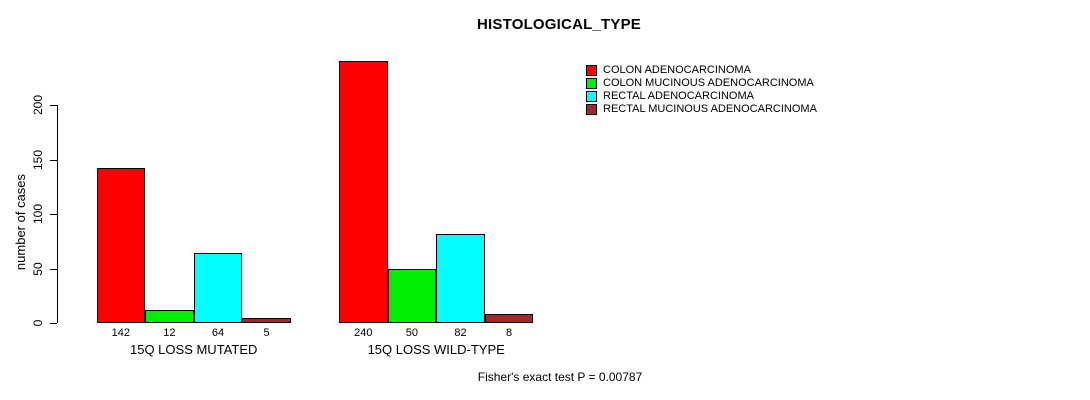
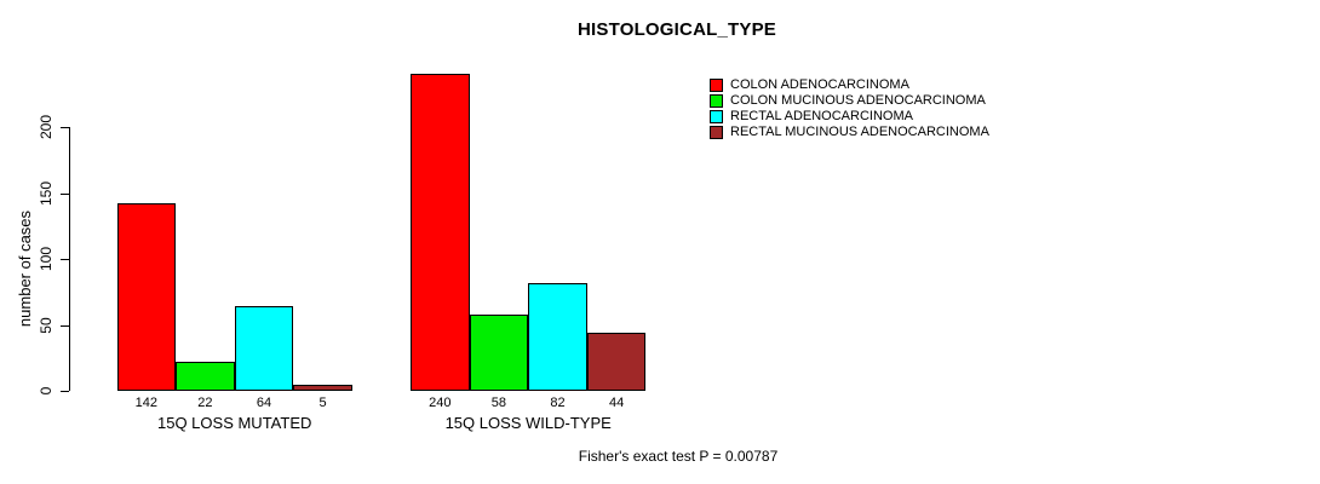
COLON MUCINOUS ADENOCARCINOMA/15Q LOSS MUTATED: 12 -> 22
COLON MUCINOUS ADENOCARCINOMA/15Q LOSS WILD-TYPE: 50 -> 58
RECTAL MUCINOUS ADENOCARCINOMA/15Q LOSS WILD-TYPE: 8 -> 44
